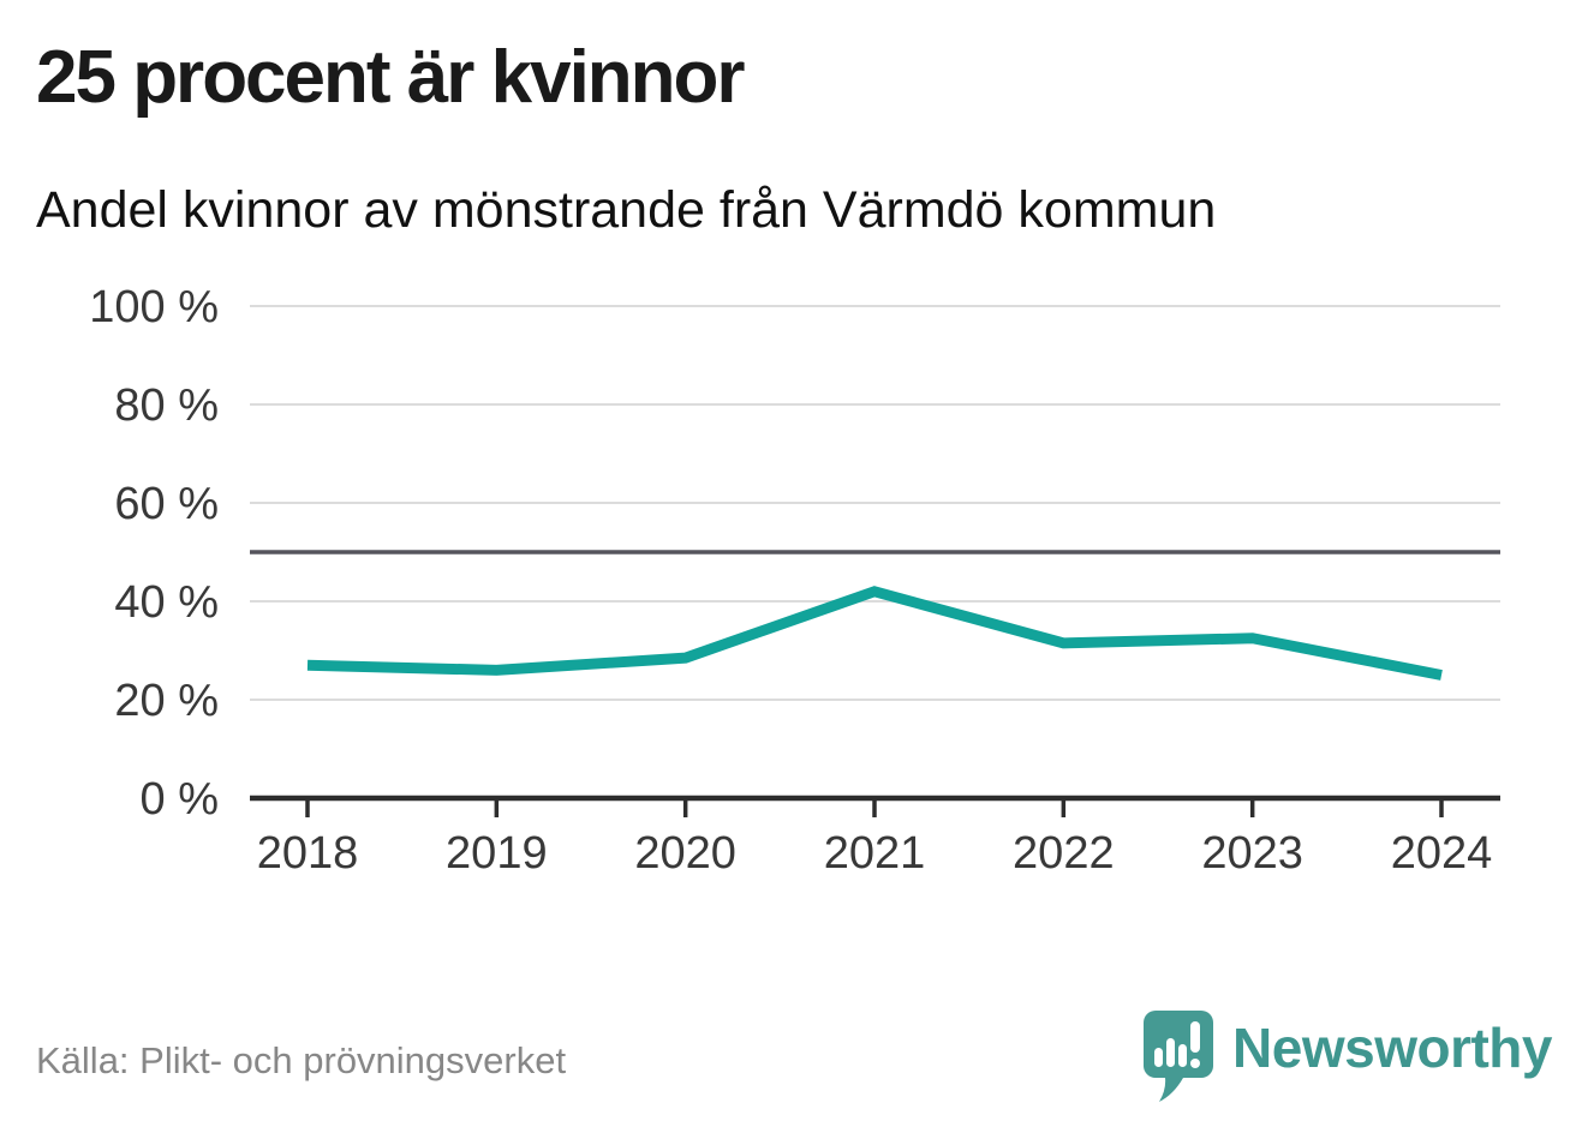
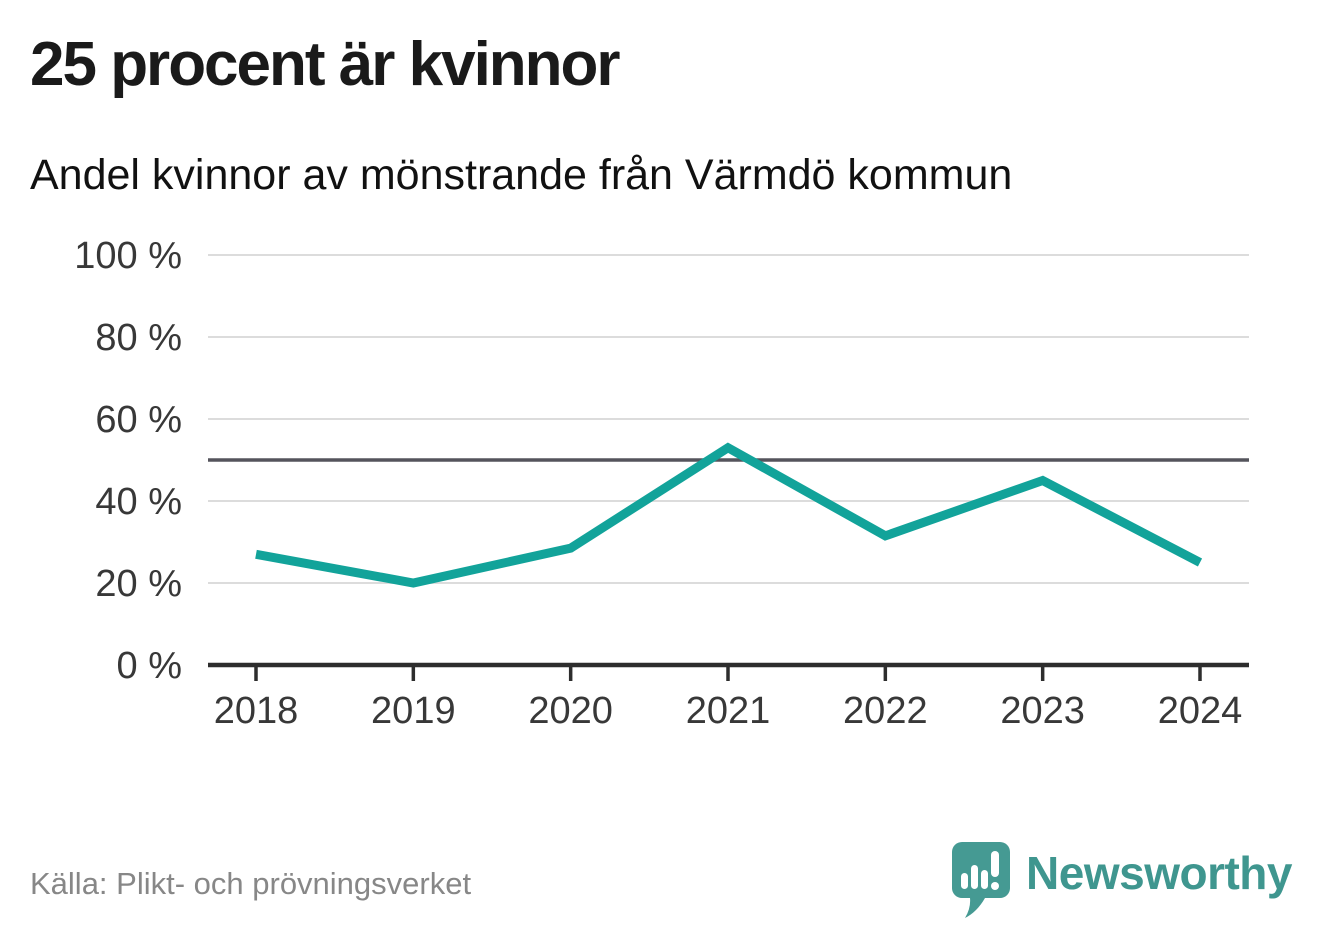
2019: 26% -> 20%
2021: 42% -> 53%
2023: 32% -> 45%
